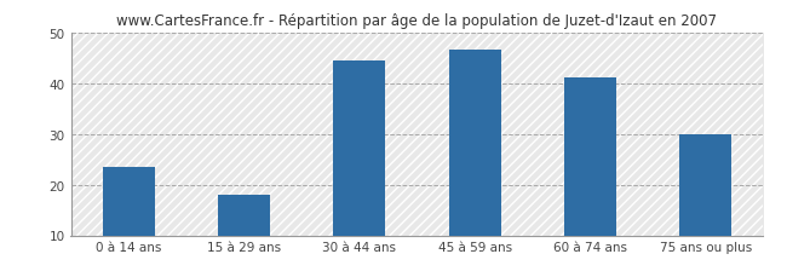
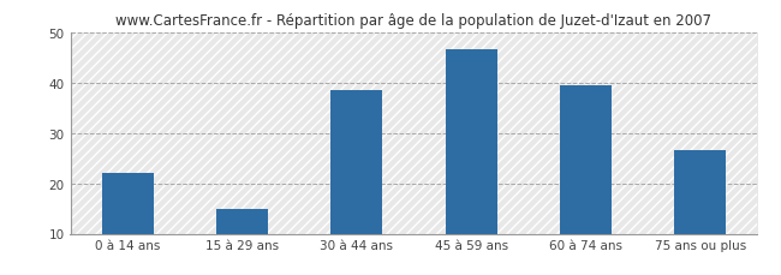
0 à 14 ans: 23.5 -> 22.0
15 à 29 ans: 18.0 -> 15.0
30 à 44 ans: 44.5 -> 38.5
60 à 74 ans: 41.0 -> 39.5
75 ans ou plus: 30.0 -> 26.5
